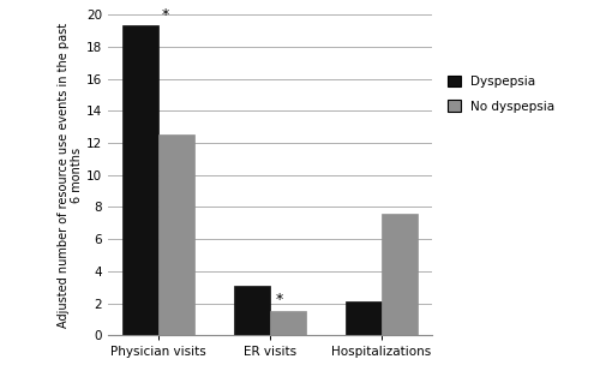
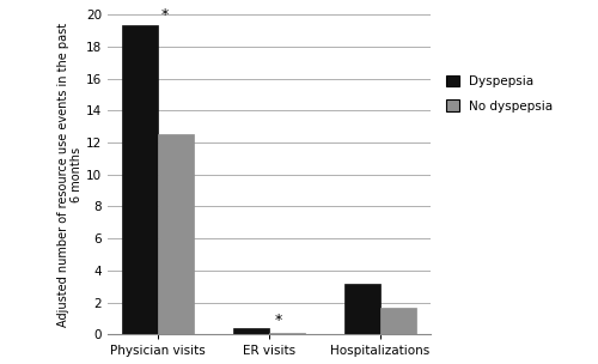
Dyspepsia/ER visits: 3.1 -> 0.4
No dyspepsia/ER visits: 1.5 -> 0.1
Dyspepsia/Hospitalizations: 2.1 -> 3.2
No dyspepsia/Hospitalizations: 7.6 -> 1.7
